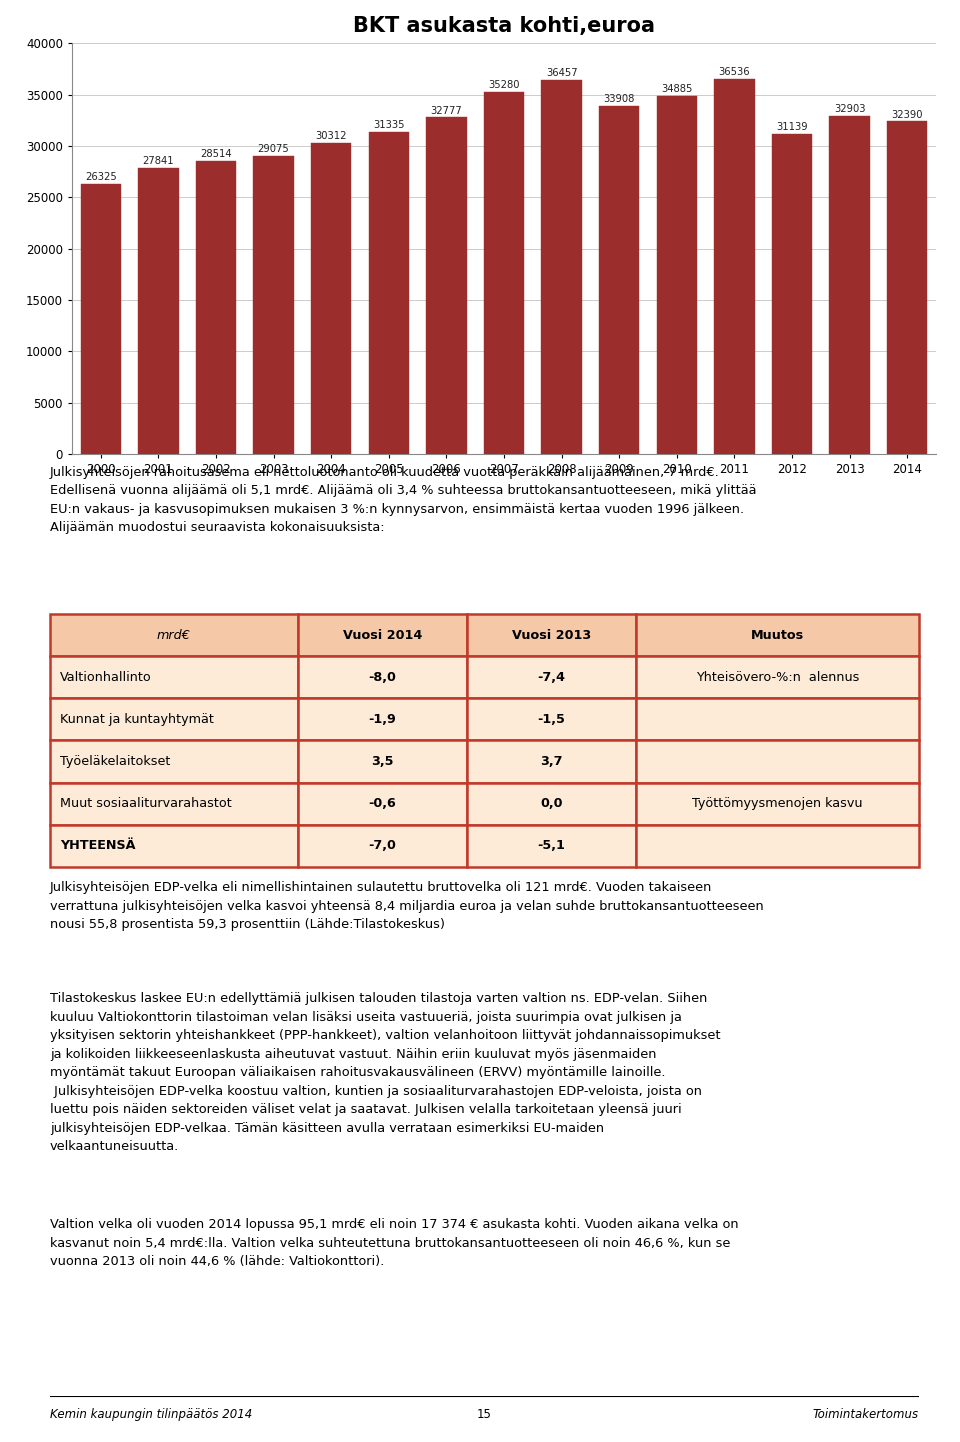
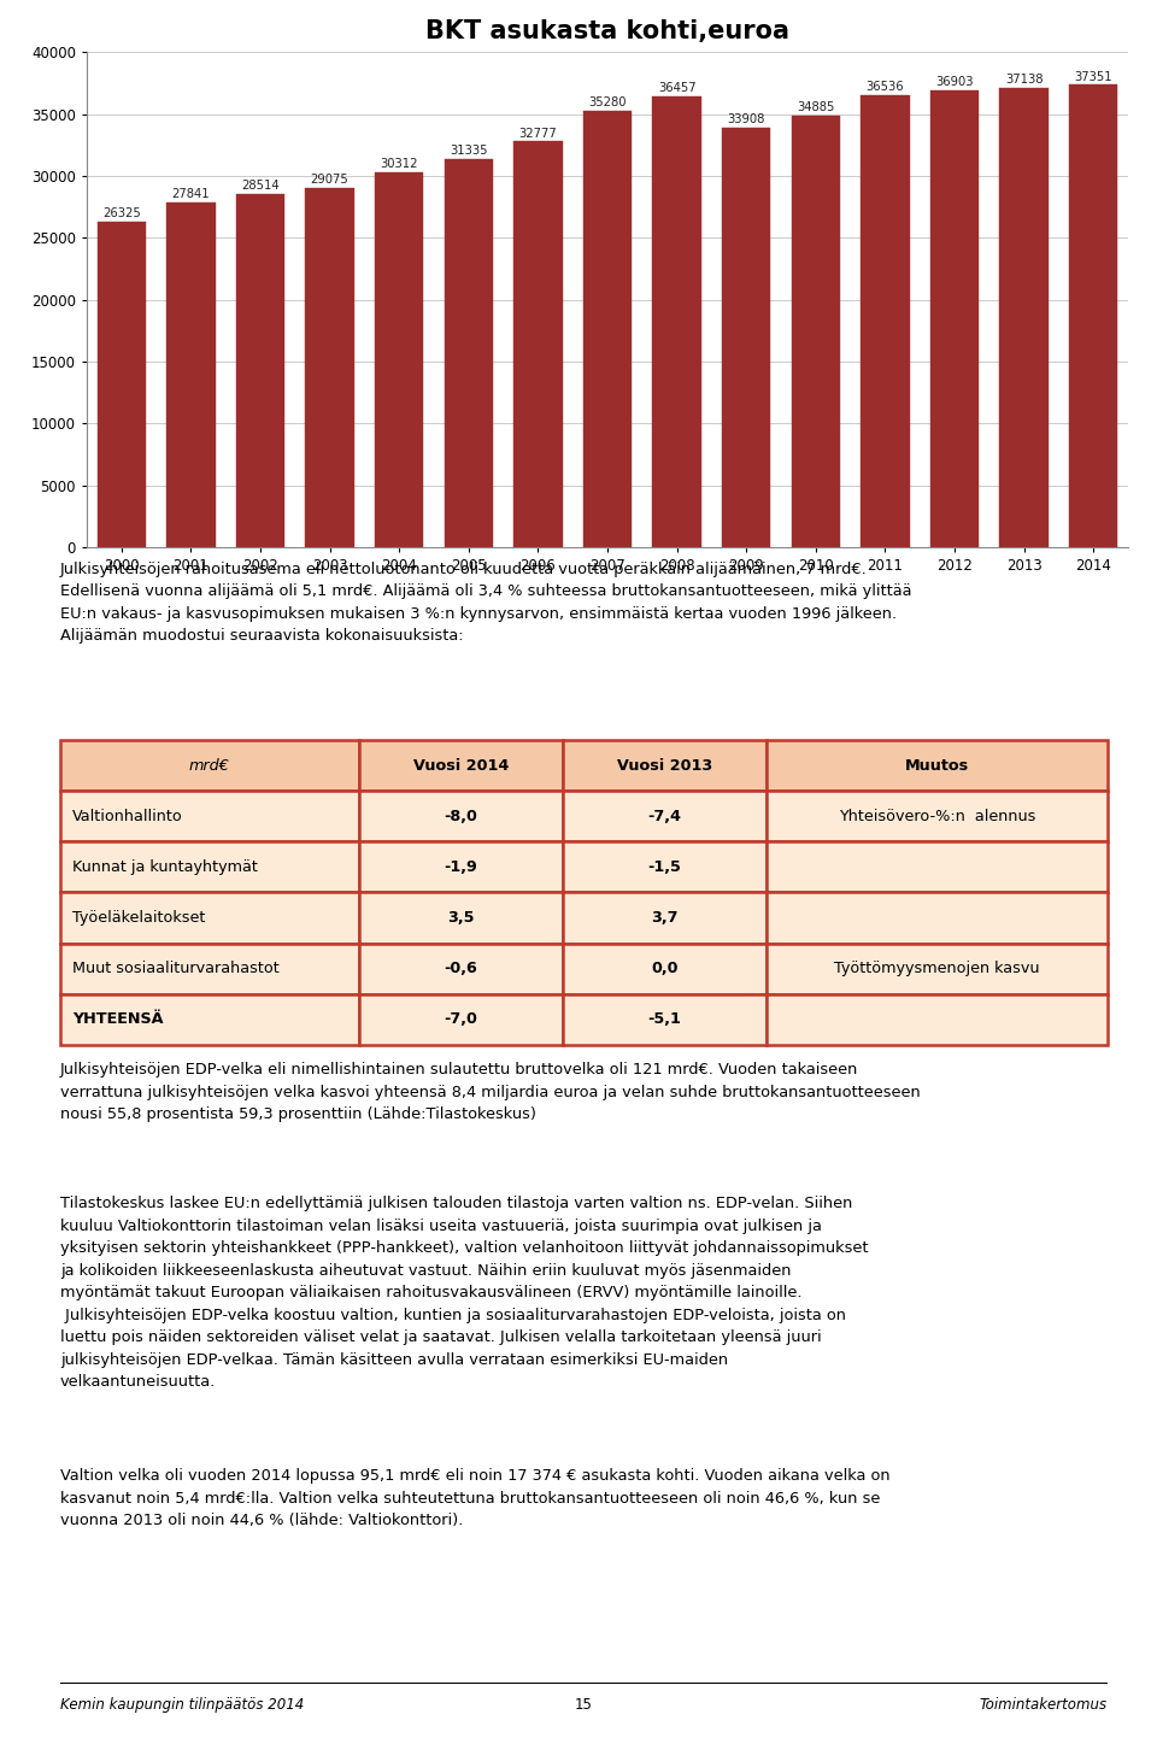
2012: 31139 -> 36903
2013: 32903 -> 37138
2014: 32390 -> 37351
